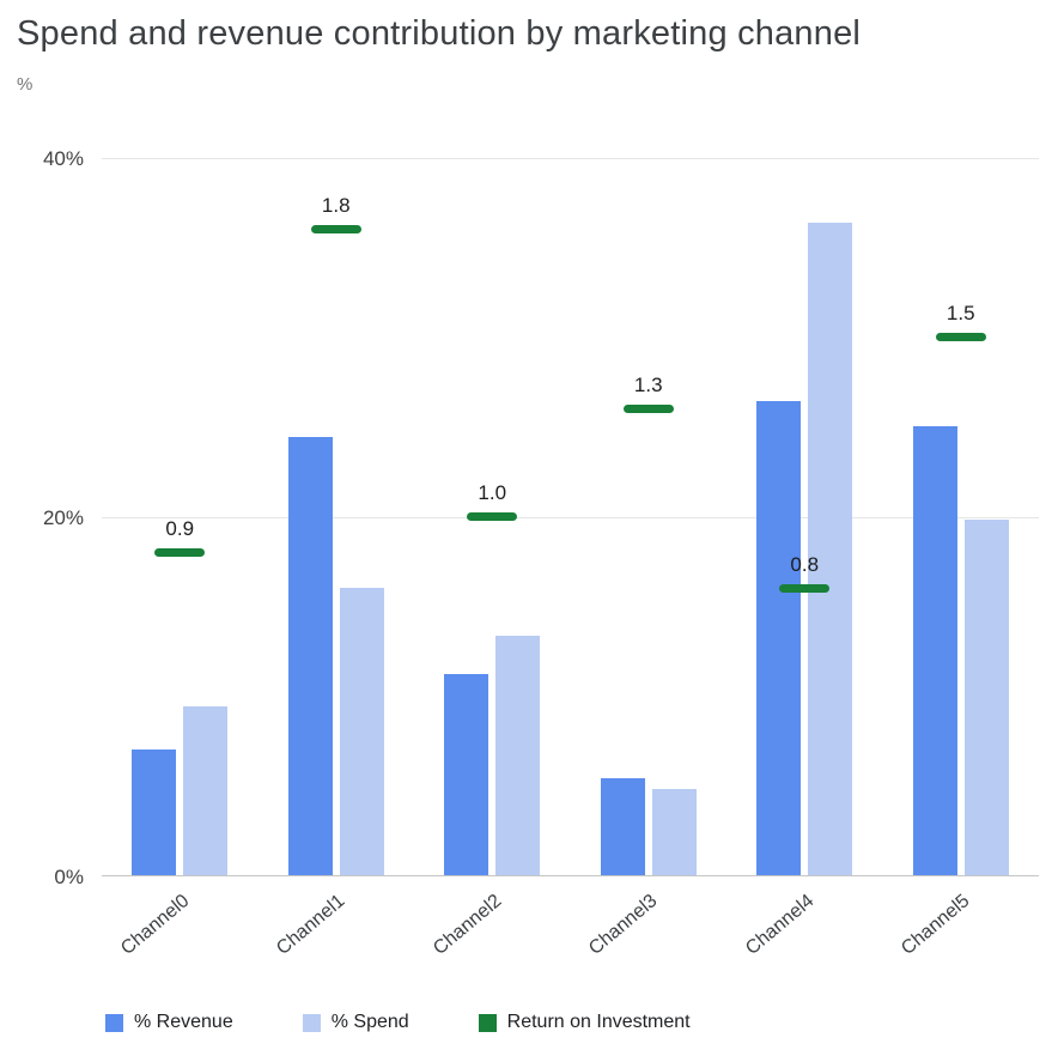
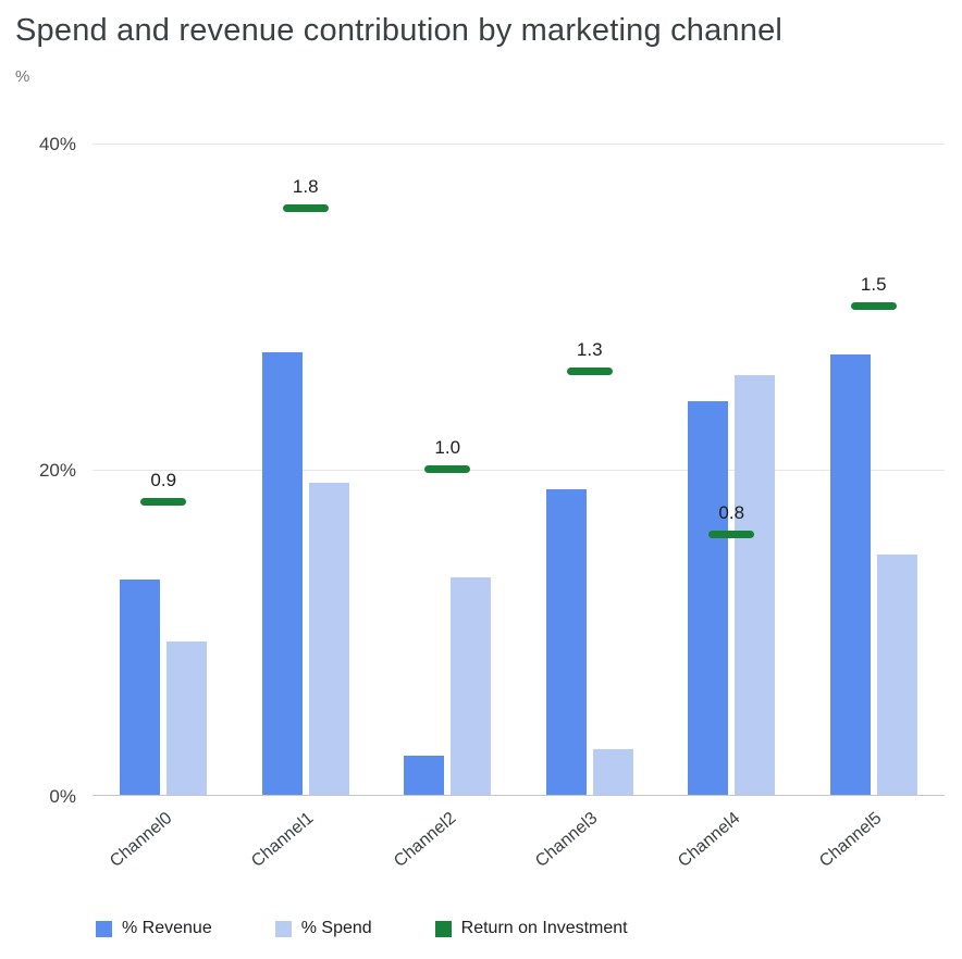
% Revenue/Channel0: 7.1% -> 13.3%
% Revenue/Channel1: 24.5% -> 27.2%
% Spend/Channel1: 16.1% -> 19.2%
% Revenue/Channel2: 11.3% -> 2.5%
% Revenue/Channel3: 5.5% -> 18.8%
% Spend/Channel3: 4.9% -> 2.9%
% Revenue/Channel4: 26.5% -> 24.2%
% Spend/Channel4: 36.4% -> 25.8%
% Revenue/Channel5: 25.1% -> 27.1%
% Spend/Channel5: 19.9% -> 14.8%
